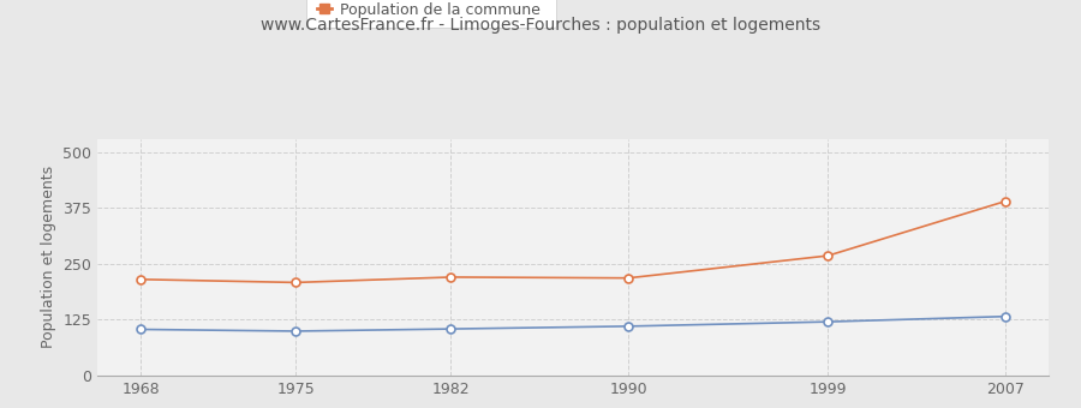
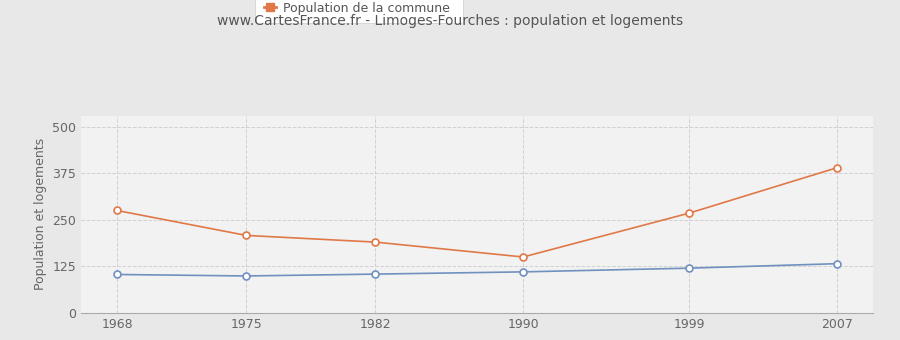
Population de la commune/1968: 215 -> 275
Population de la commune/1982: 220 -> 190
Population de la commune/1990: 218 -> 150
